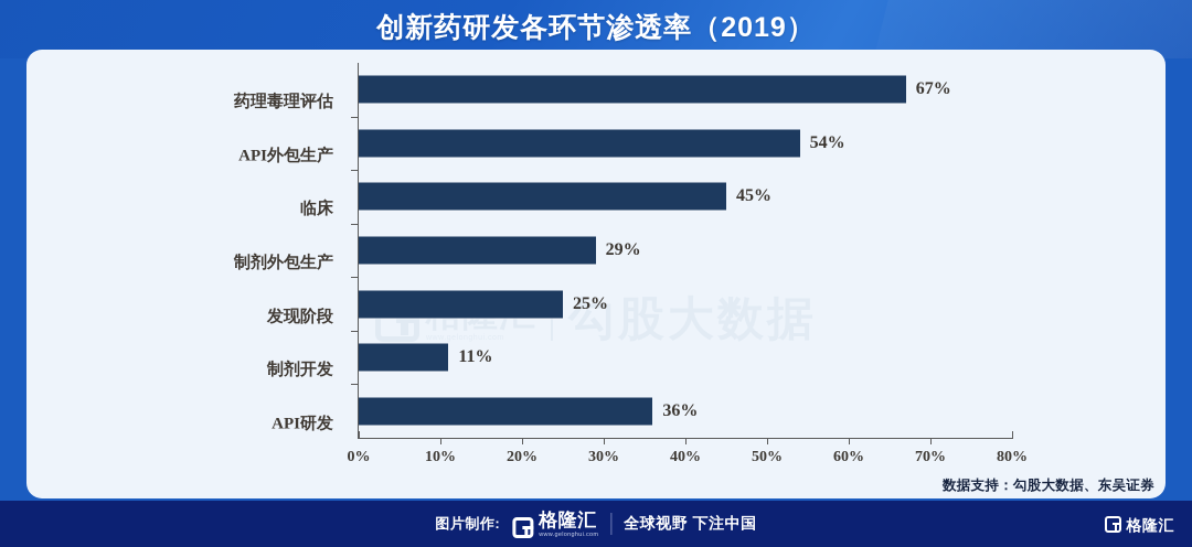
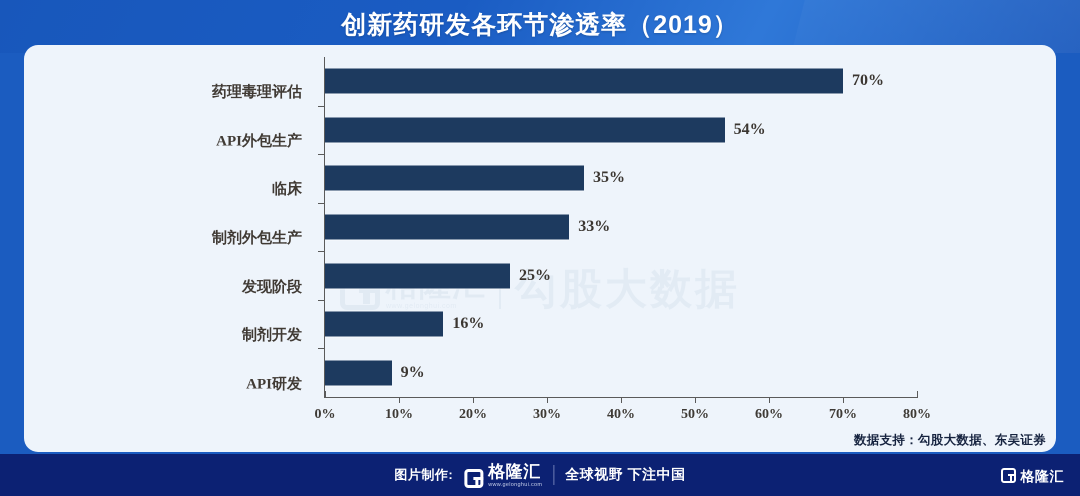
药理毒理评估: 67% -> 70%
临床: 45% -> 35%
制剂外包生产: 29% -> 33%
制剂开发: 11% -> 16%
API研发: 36% -> 9%
